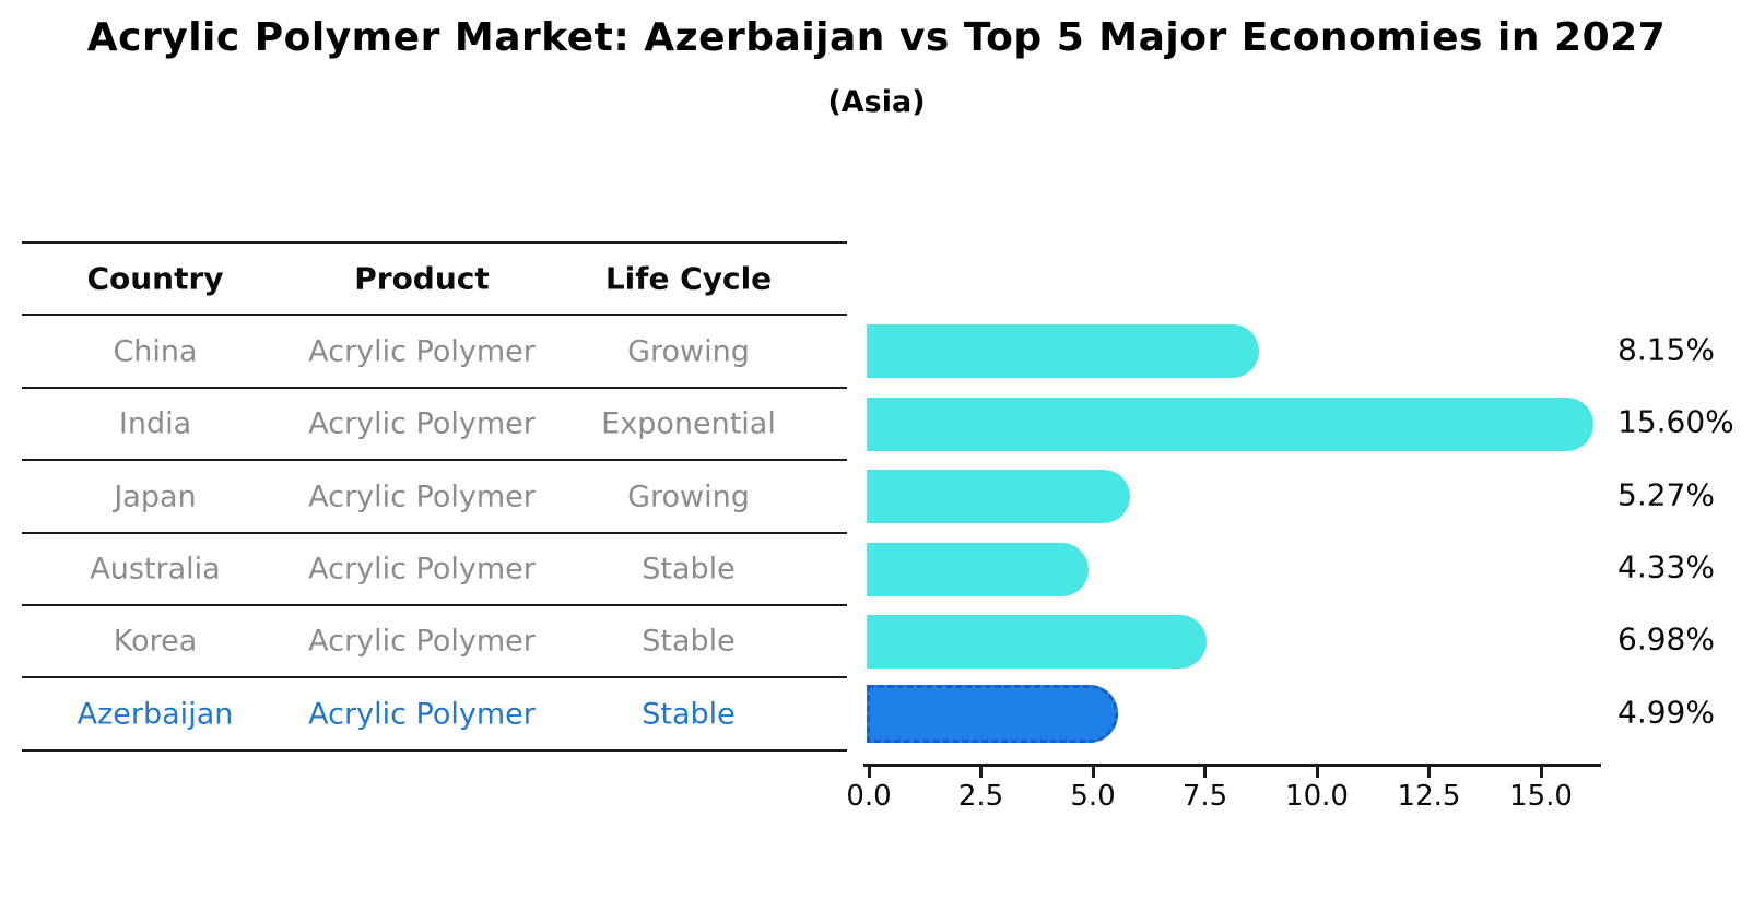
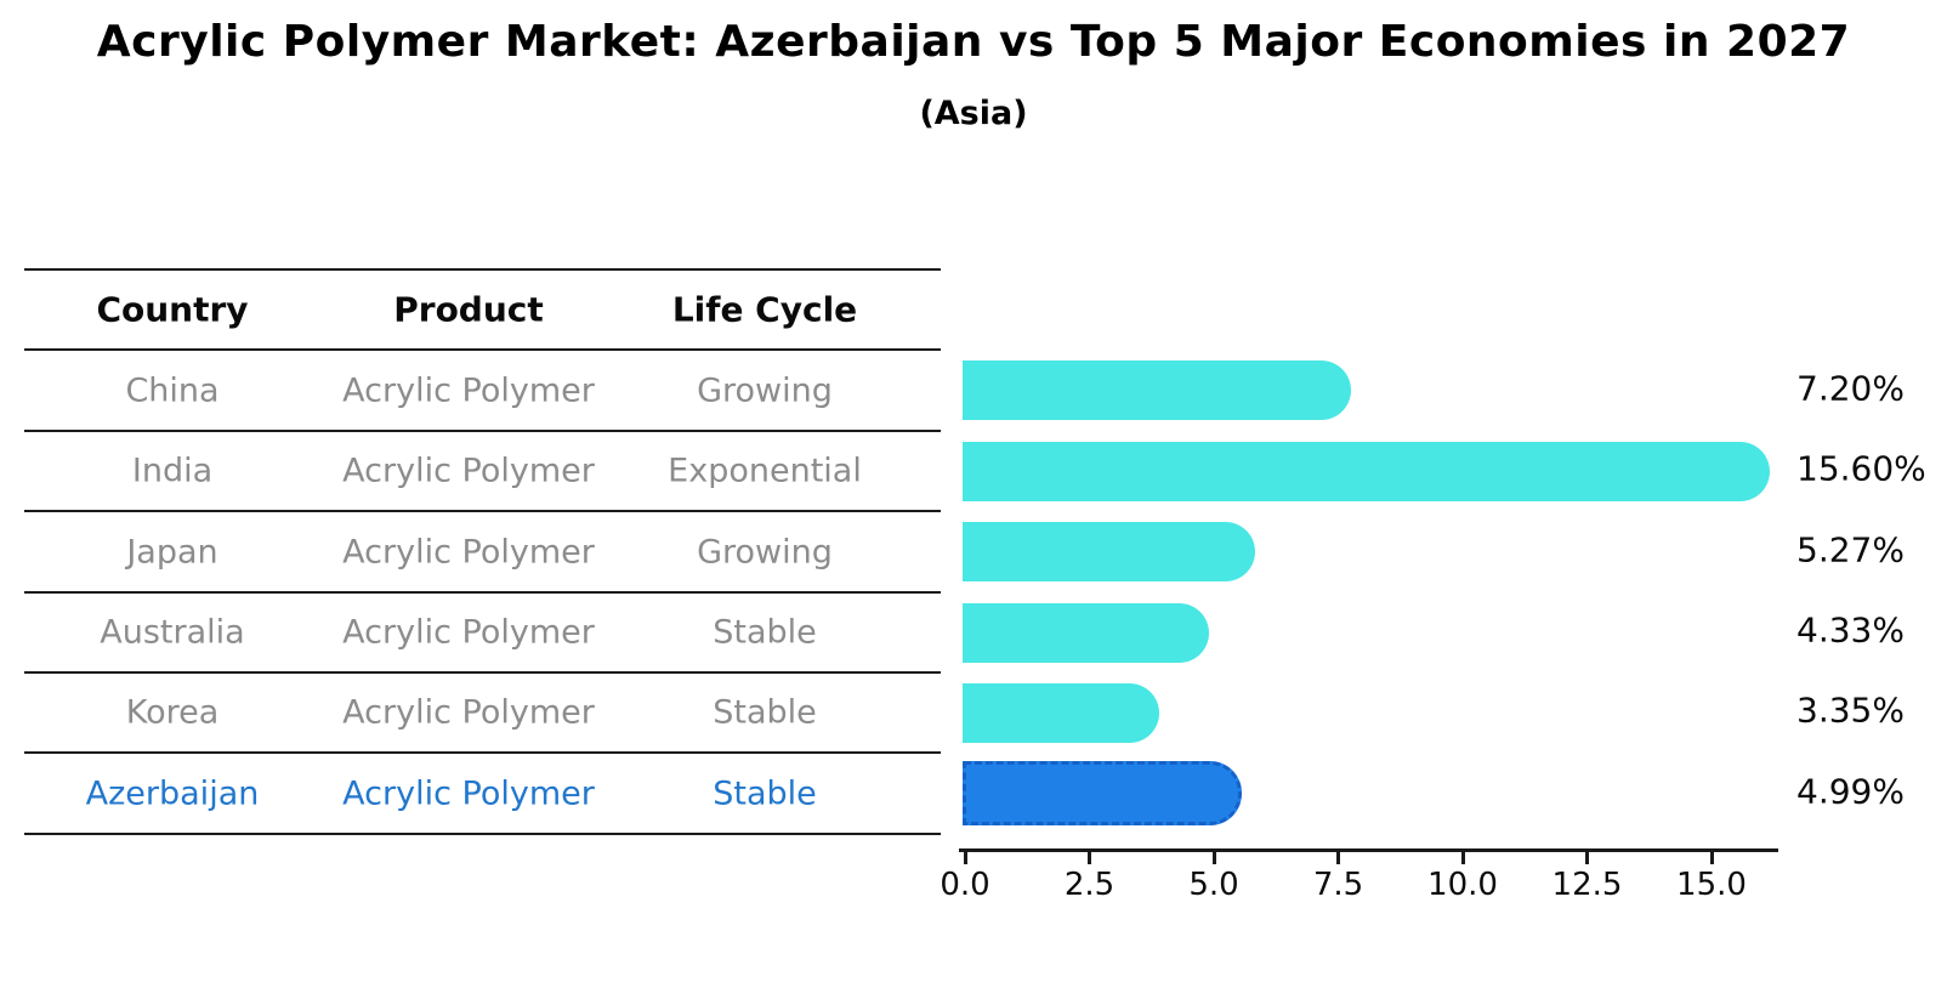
China: 8.15% -> 7.20%
Korea: 6.98% -> 3.35%
